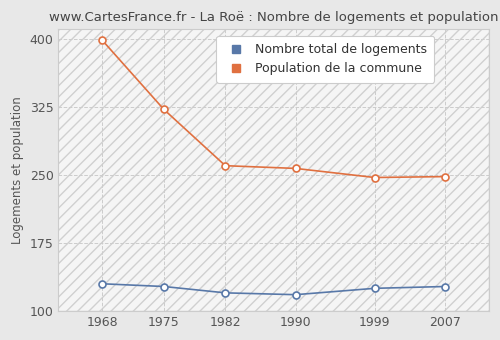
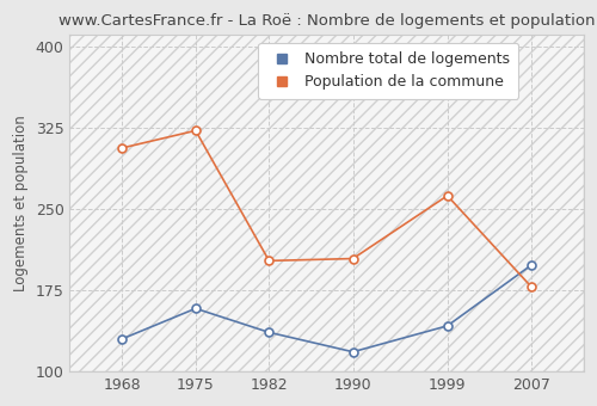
Population de la commune/1968: 398 -> 306
Nombre total de logements/1975: 127 -> 158
Nombre total de logements/1982: 120 -> 136
Population de la commune/1982: 260 -> 202
Population de la commune/1990: 257 -> 204
Nombre total de logements/1999: 125 -> 142
Population de la commune/1999: 247 -> 262
Nombre total de logements/2007: 127 -> 198
Population de la commune/2007: 248 -> 178
